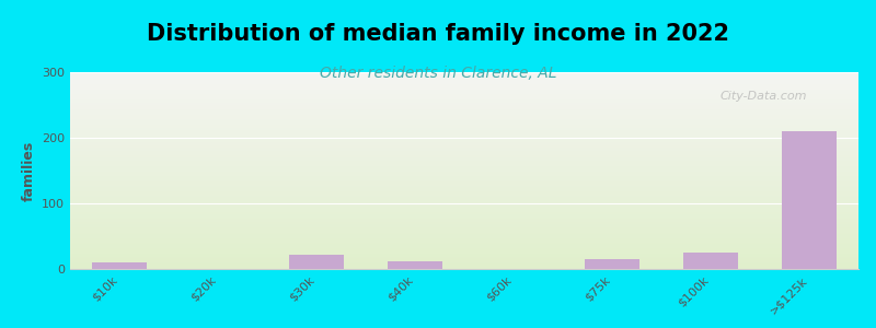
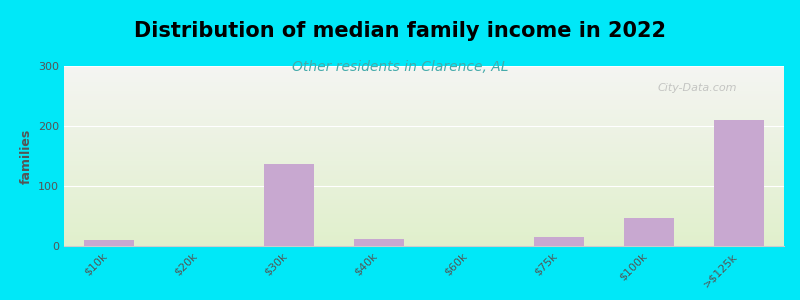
$30k: 22 -> 136
$100k: 25 -> 46
